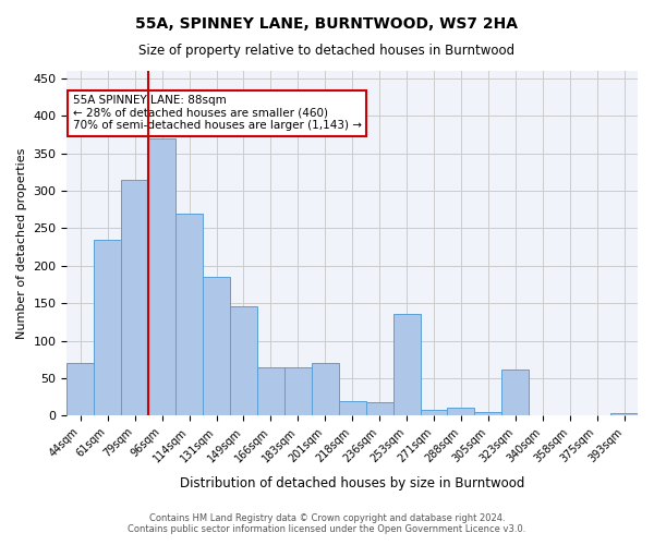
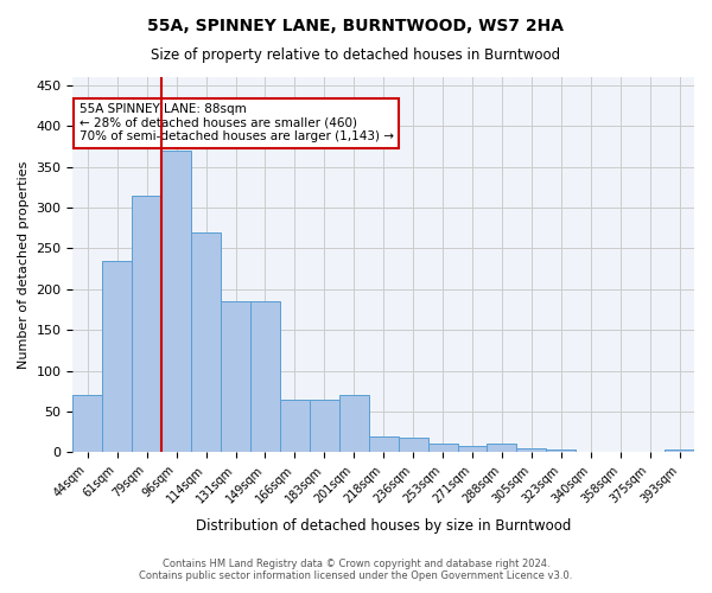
149sqm: 146 -> 185
253sqm: 136 -> 10
323sqm: 62 -> 3
